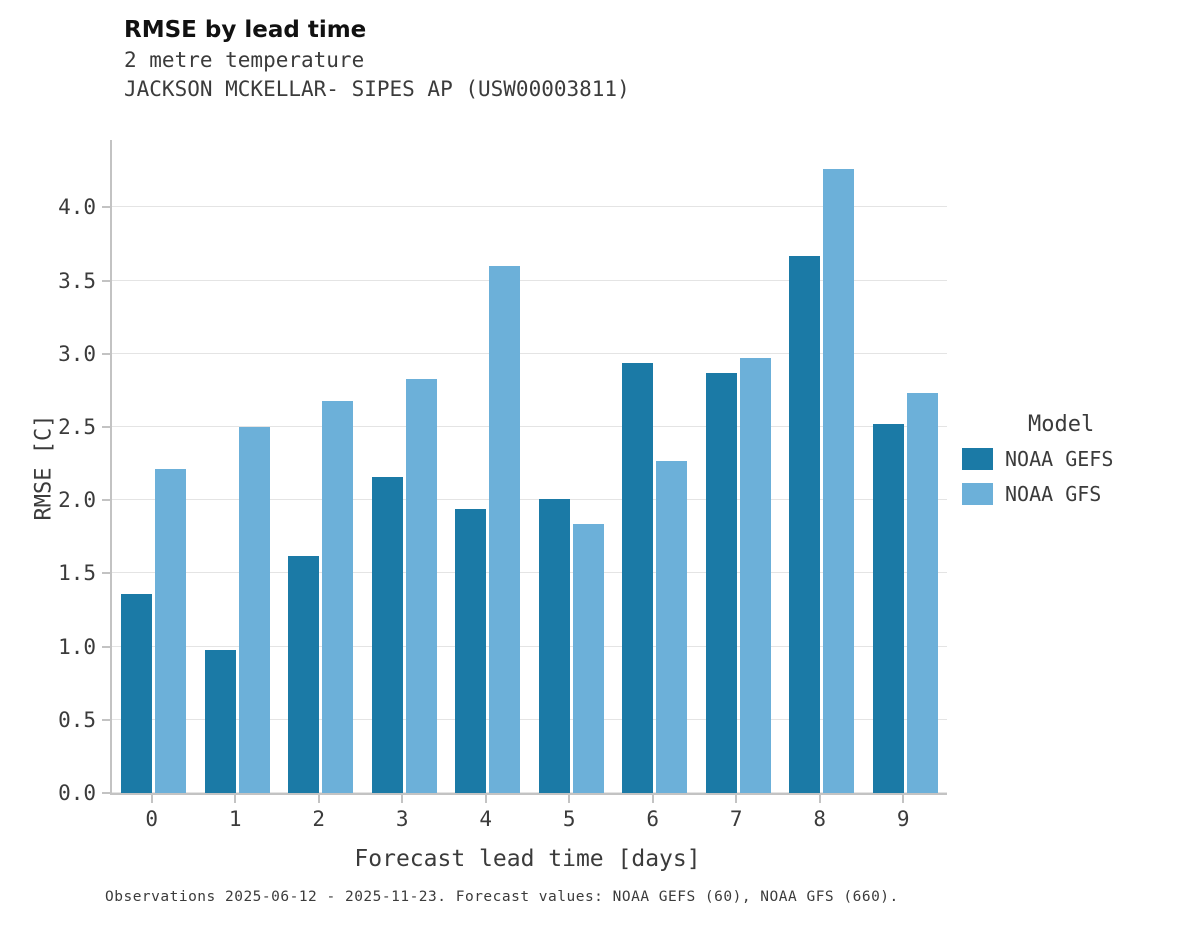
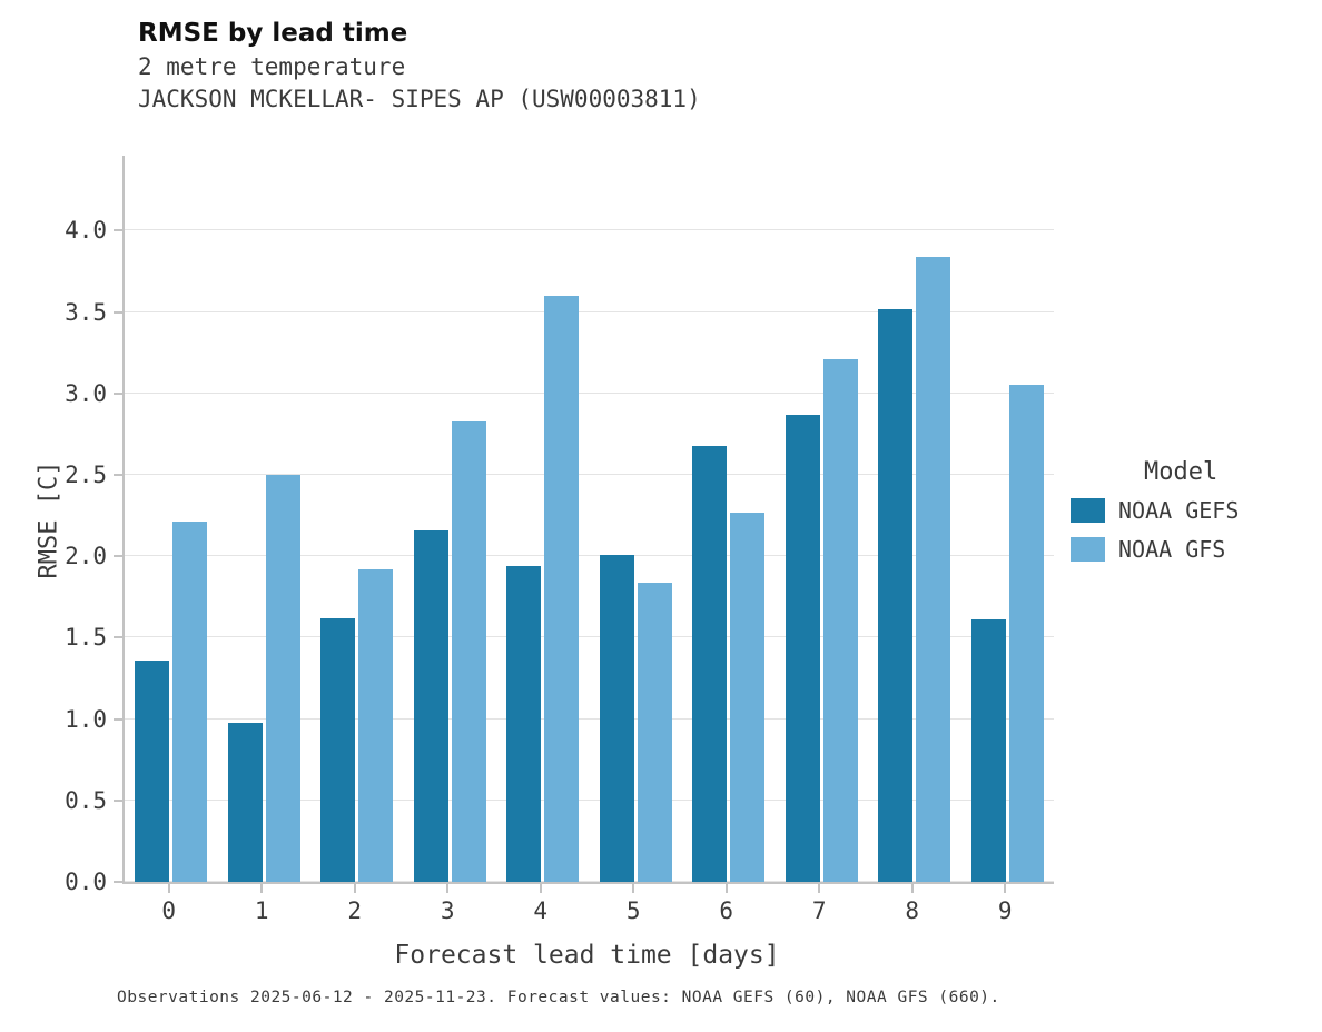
NOAA GFS/2: 2.68 -> 1.92
NOAA GEFS/6: 2.94 -> 2.68
NOAA GFS/7: 2.97 -> 3.21
NOAA GEFS/8: 3.67 -> 3.52
NOAA GFS/8: 4.26 -> 3.84
NOAA GEFS/9: 2.52 -> 1.61
NOAA GFS/9: 2.73 -> 3.05
